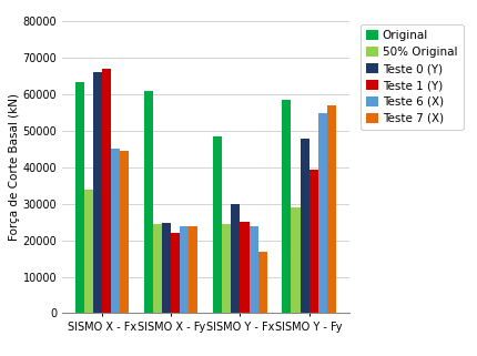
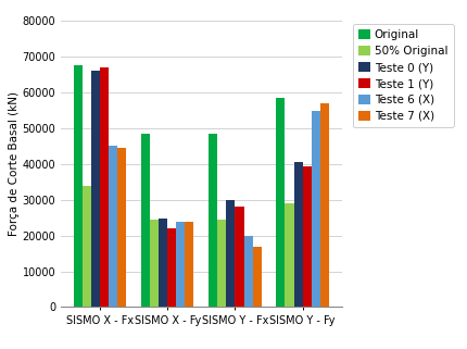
Original/SISMO X - Fx: 63500 -> 67500
Original/SISMO X - Fy: 61000 -> 48500
Teste 1 (Y)/SISMO Y - Fx: 25000 -> 28000
Teste 6 (X)/SISMO Y - Fx: 24000 -> 20000
Teste 0 (Y)/SISMO Y - Fy: 48000 -> 40500
